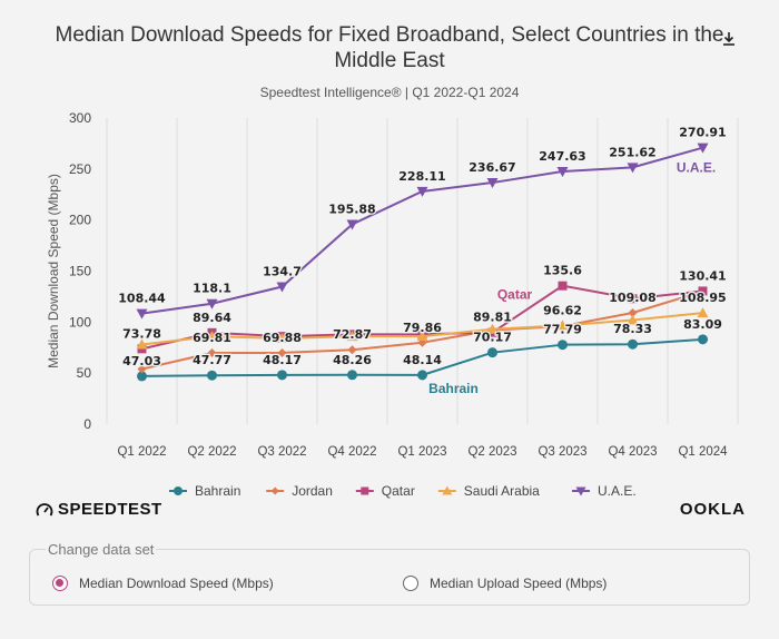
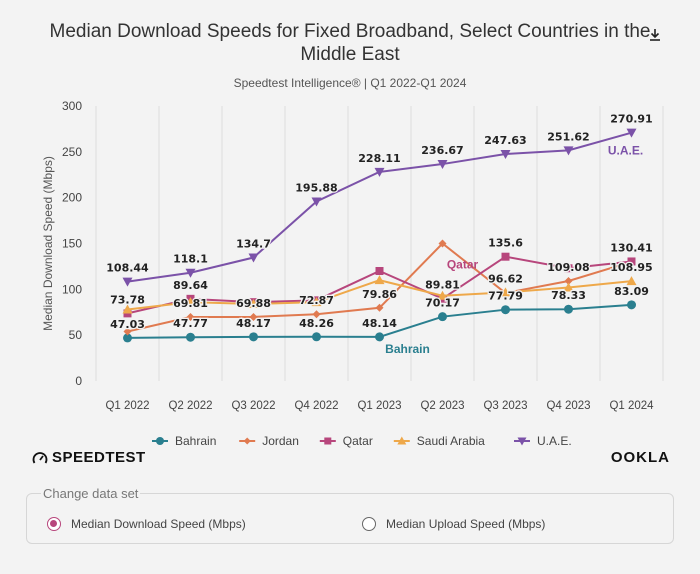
Qatar/Q1 2023: 90 -> 120
Saudi Arabia/Q1 2023: 90 -> 110
Jordan/Q2 2023: 90 -> 150
